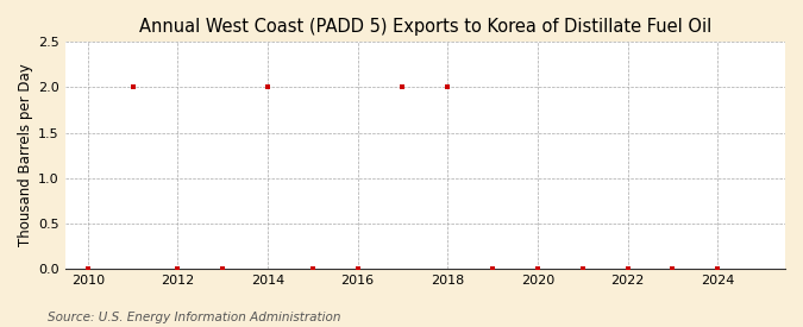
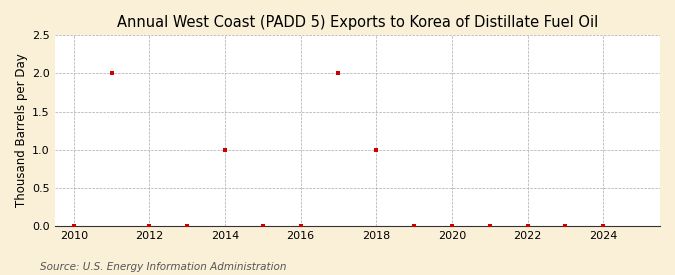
2014: 2 -> 1
2018: 2 -> 1
